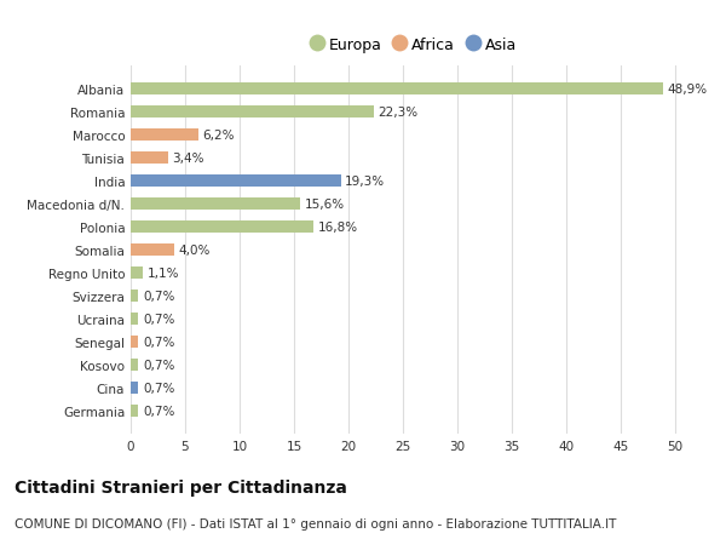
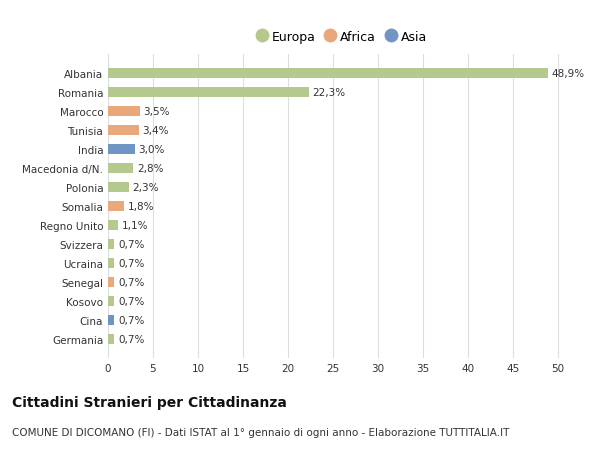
Marocco: 6,2% -> 3,5%
India: 19,3% -> 3,0%
Macedonia d/N.: 15,6% -> 2,8%
Polonia: 16,8% -> 2,3%
Somalia: 4,0% -> 1,8%
